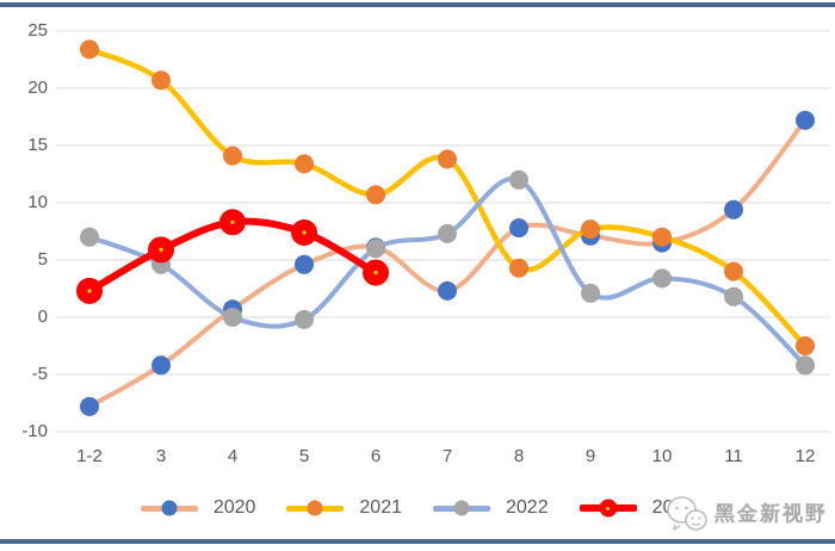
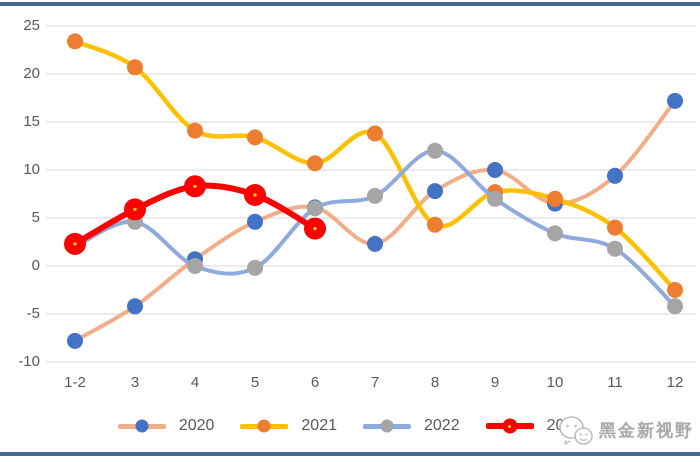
2022/1-2: 7 -> 2
2020/9: 7 -> 10
2022/9: 2 -> 7
